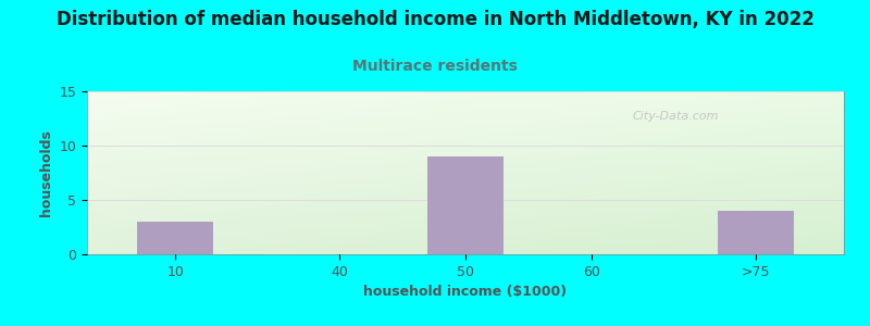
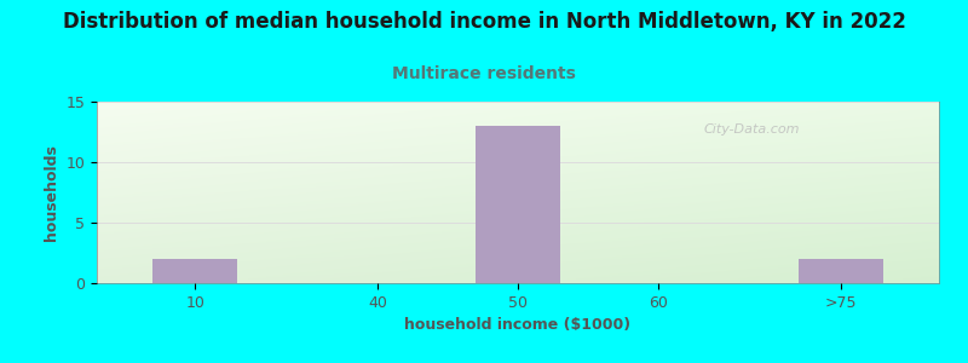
10: 3 -> 2
50: 9 -> 13
>75: 4 -> 2
